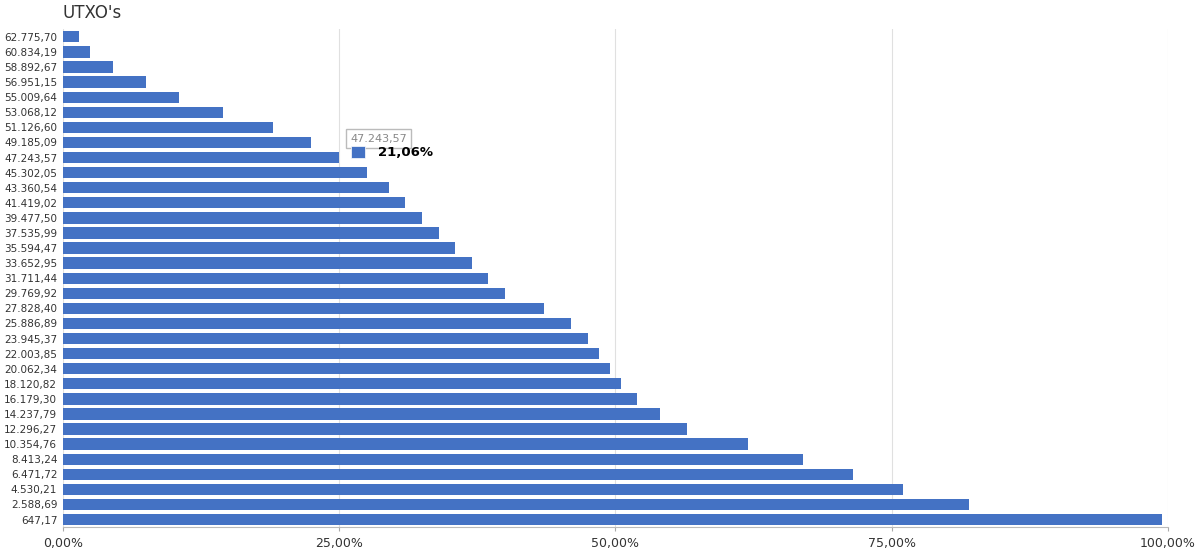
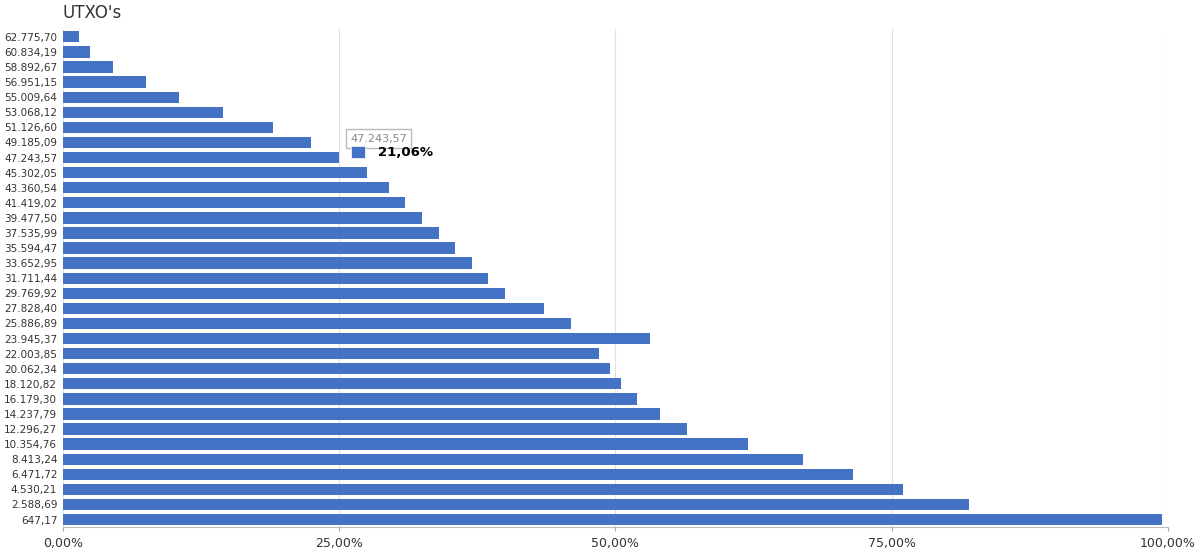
23.945,37: 47,5% -> 53,1%
